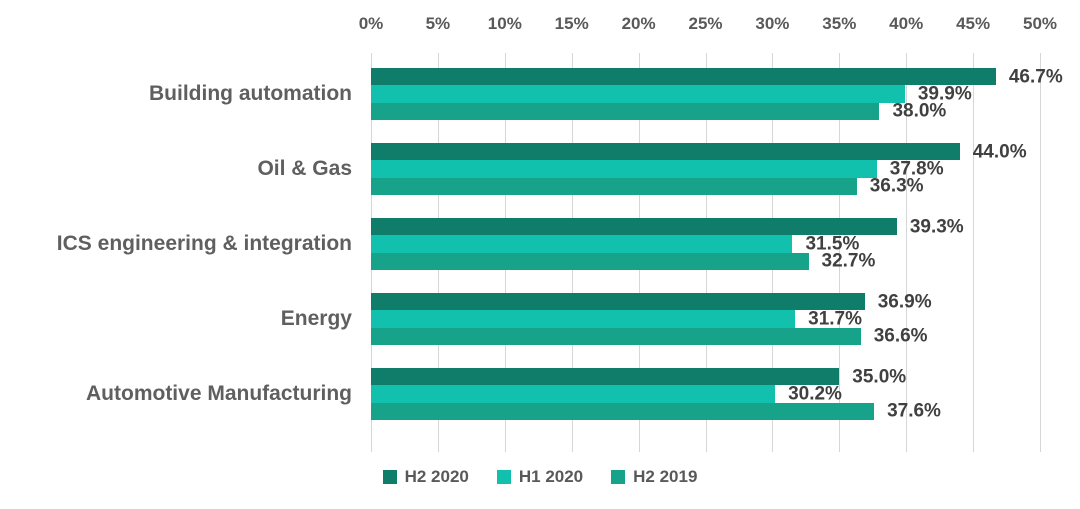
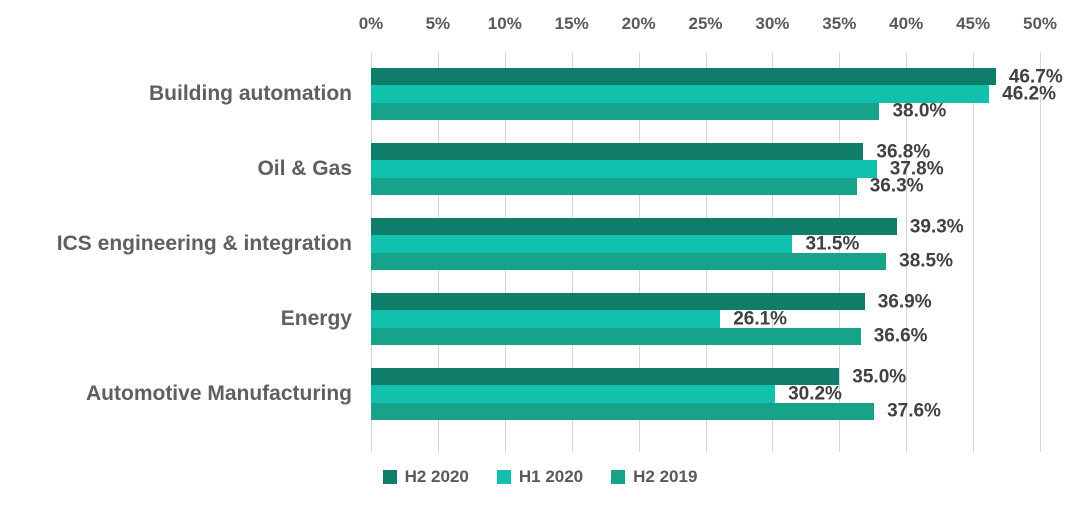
H1 2020/Building automation: 39.9% -> 46.2%
H2 2020/Oil & Gas: 44.0% -> 36.8%
H2 2019/ICS engineering & integration: 32.7% -> 38.5%
H1 2020/Energy: 31.7% -> 26.1%
